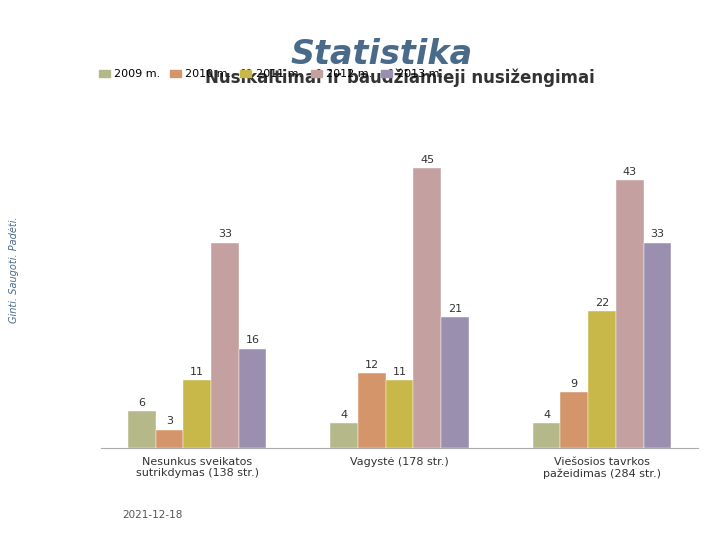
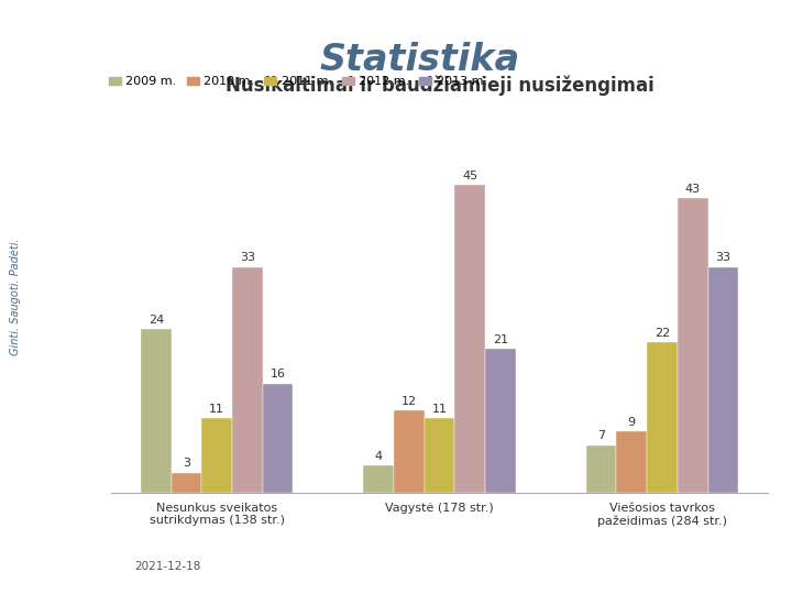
2009 m./Nesunkus sveikatos sutrikdymas (138 str.): 6 -> 24
2009 m./Viešosios tavrkos pažeidimas (284 str.): 4 -> 7
